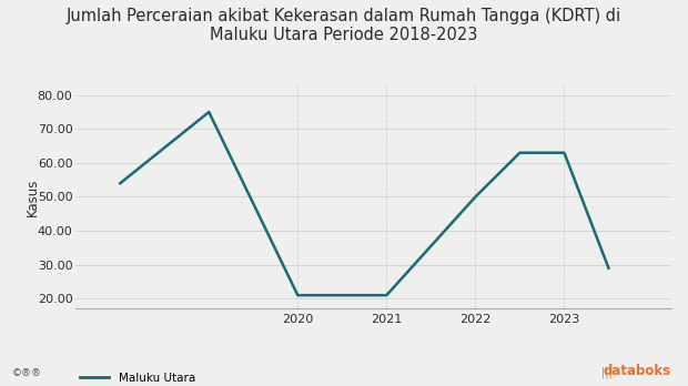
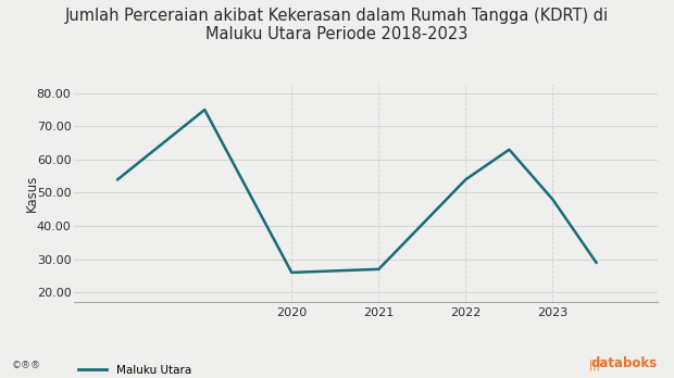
2020: 21 -> 26
2021: 21 -> 27
2022: 50 -> 54
2023: 63 -> 48
